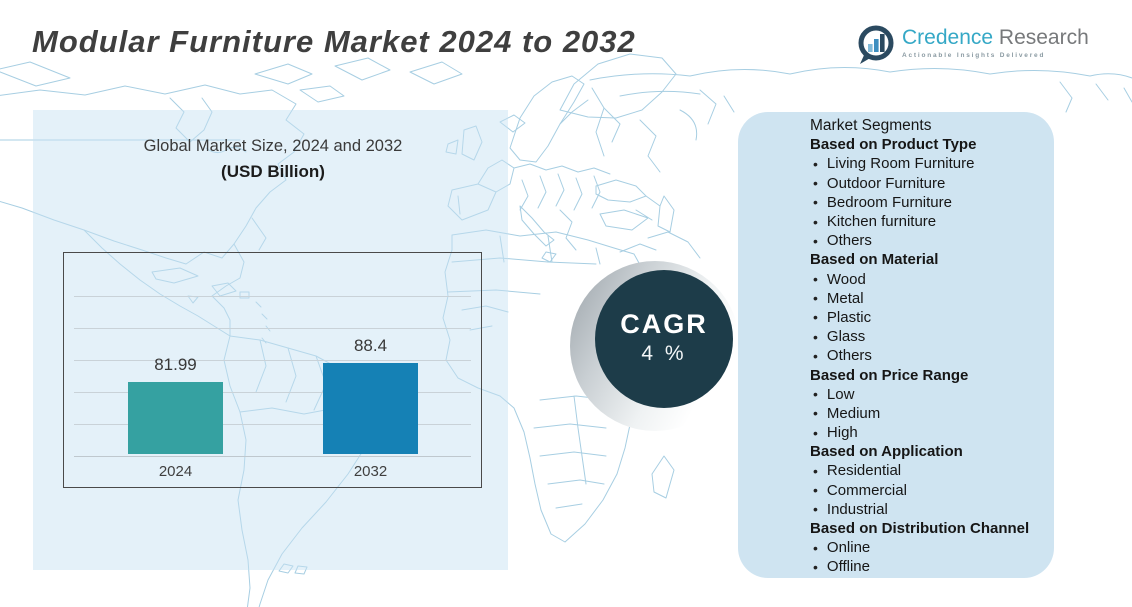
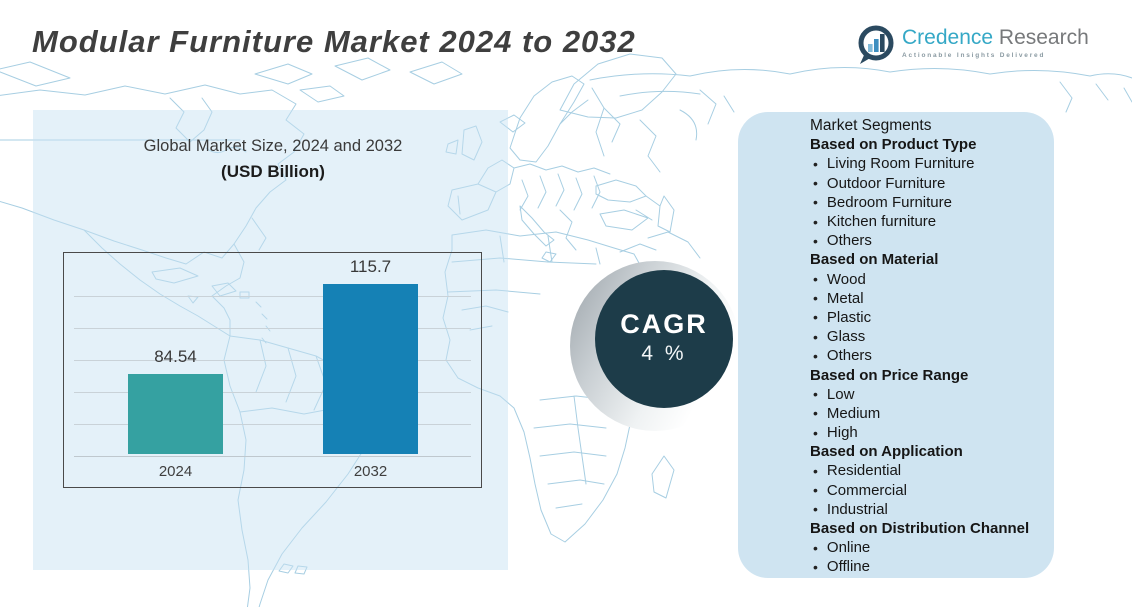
2024: 81.99 -> 84.54
2032: 88.4 -> 115.7
